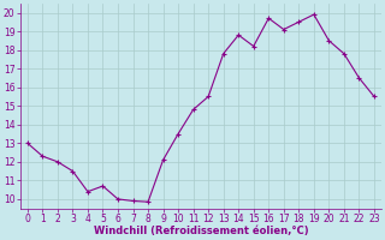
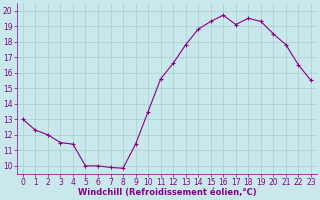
4: 10.4 -> 11.4
5: 10.7 -> 10.0
9: 12.1 -> 11.4
11: 14.8 -> 15.6
12: 15.5 -> 16.6
15: 18.2 -> 19.3
19: 19.9 -> 19.3
